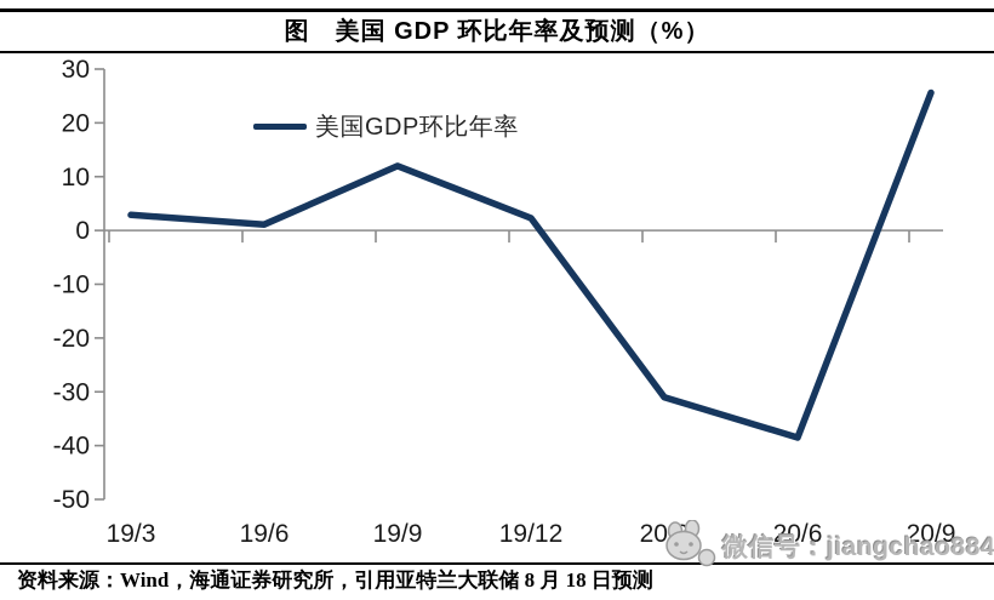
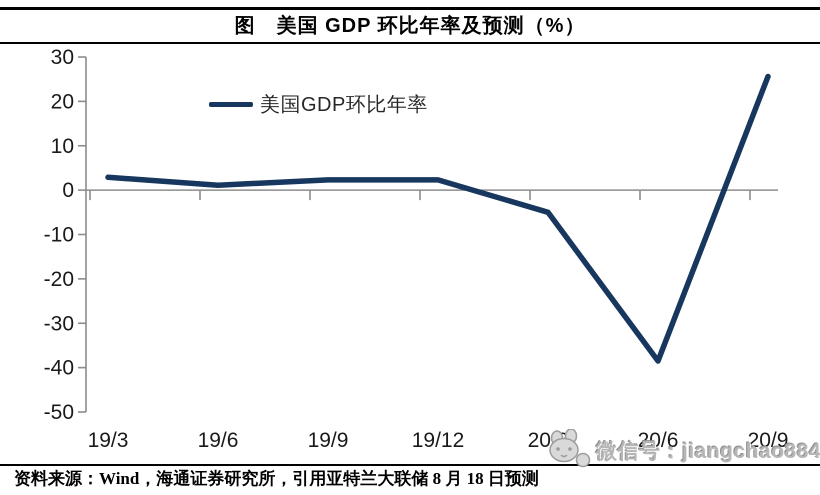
19/9: 12 -> 2
20/3: -31 -> -5
